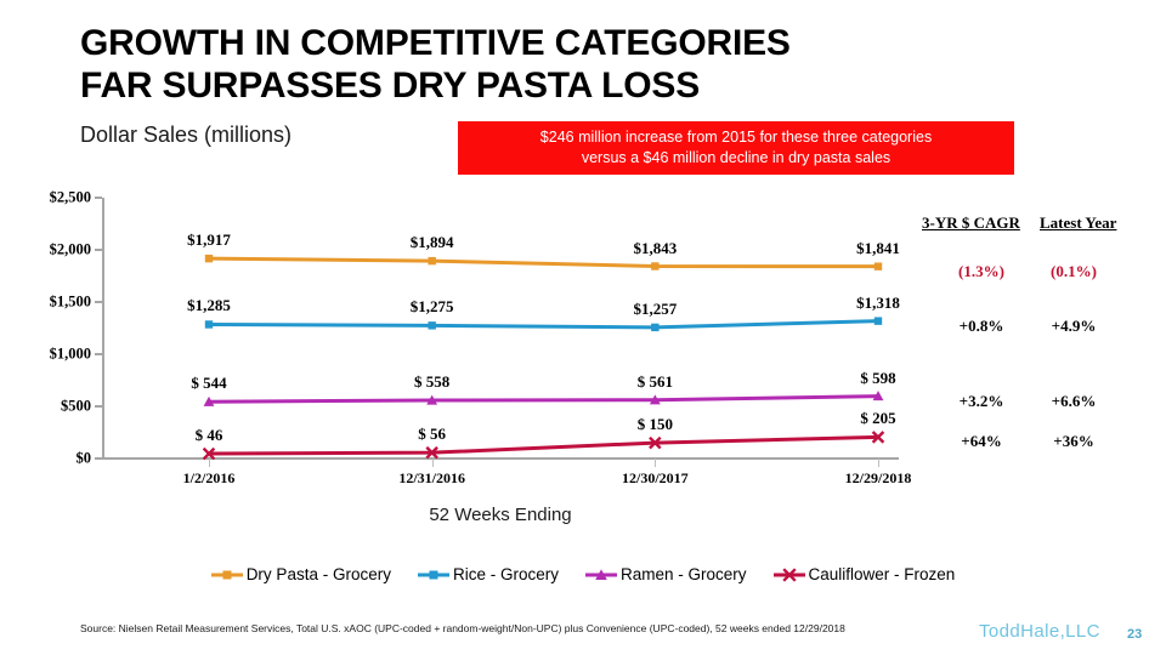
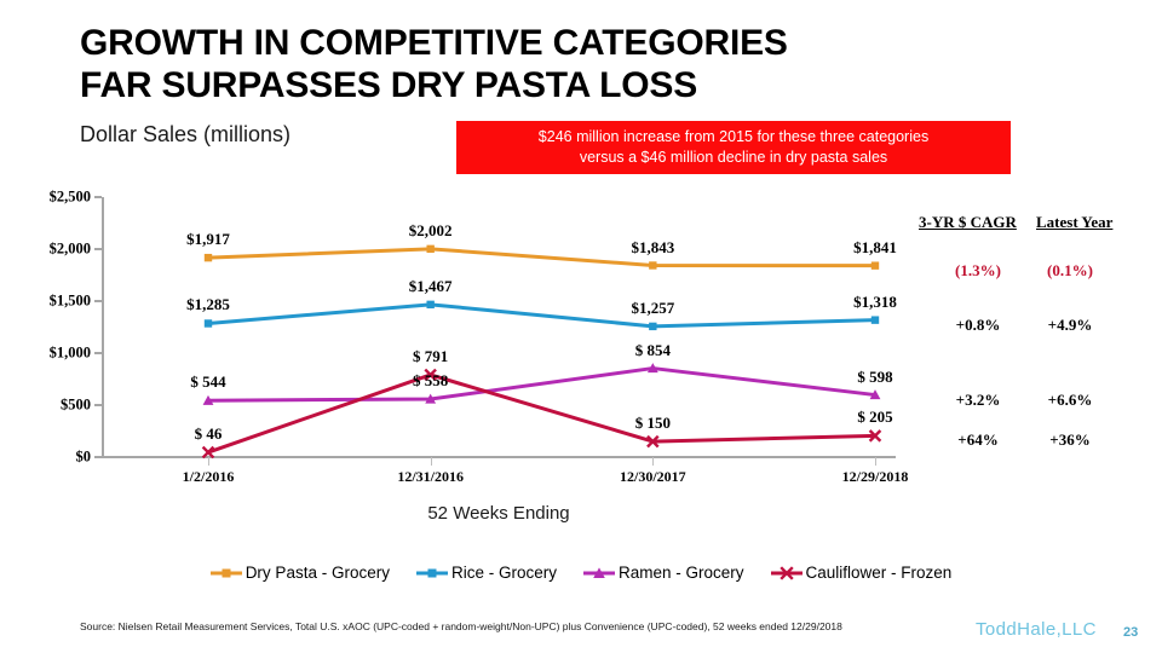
Dry Pasta - Grocery/12/31/2016: $1,894 -> $2,002
Rice - Grocery/12/31/2016: $1,275 -> $1,467
Cauliflower - Frozen/12/31/2016: 56 -> 791
Ramen - Grocery/12/30/2017: 561 -> 854
